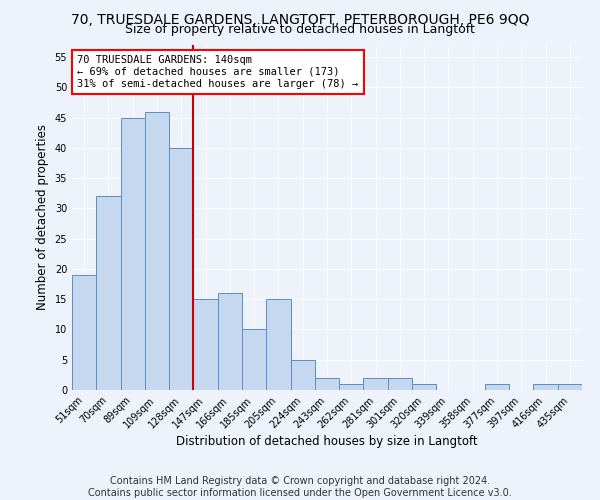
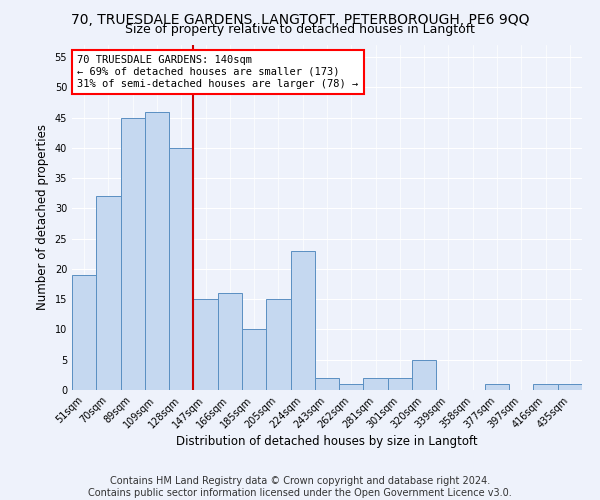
224sqm: 5 -> 23
320sqm: 1 -> 5
